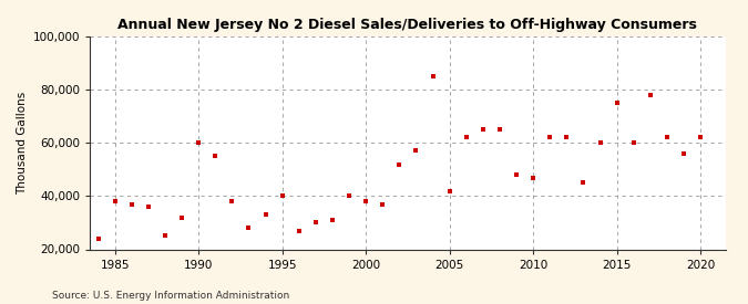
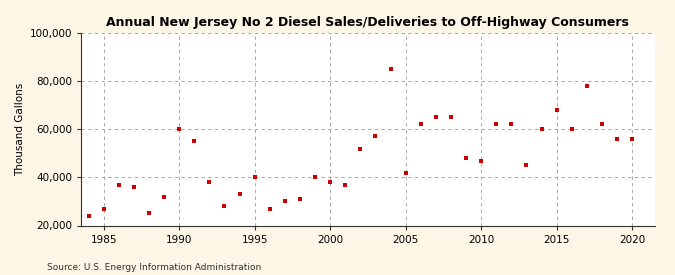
1985: 38,000 -> 27,000
2015: 75,000 -> 68,000
2020: 62,000 -> 56,000
